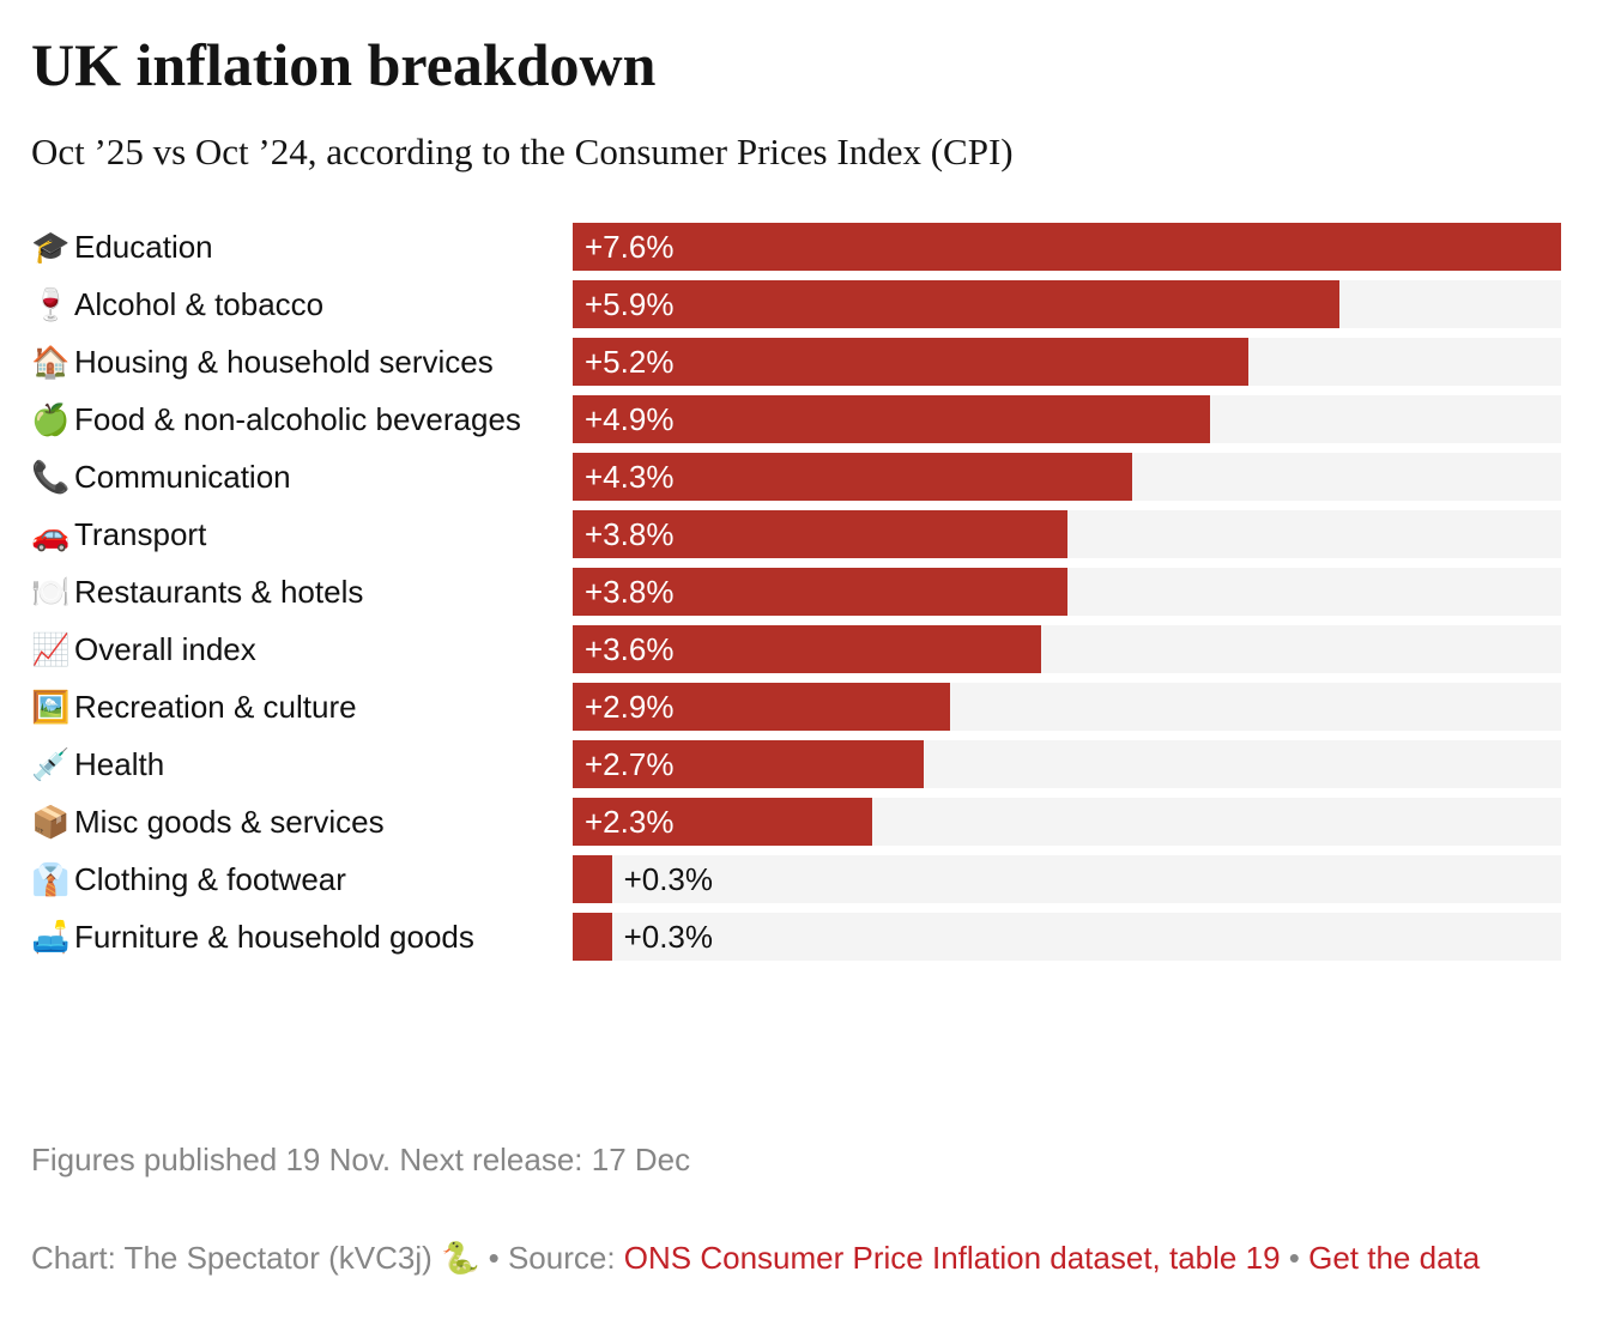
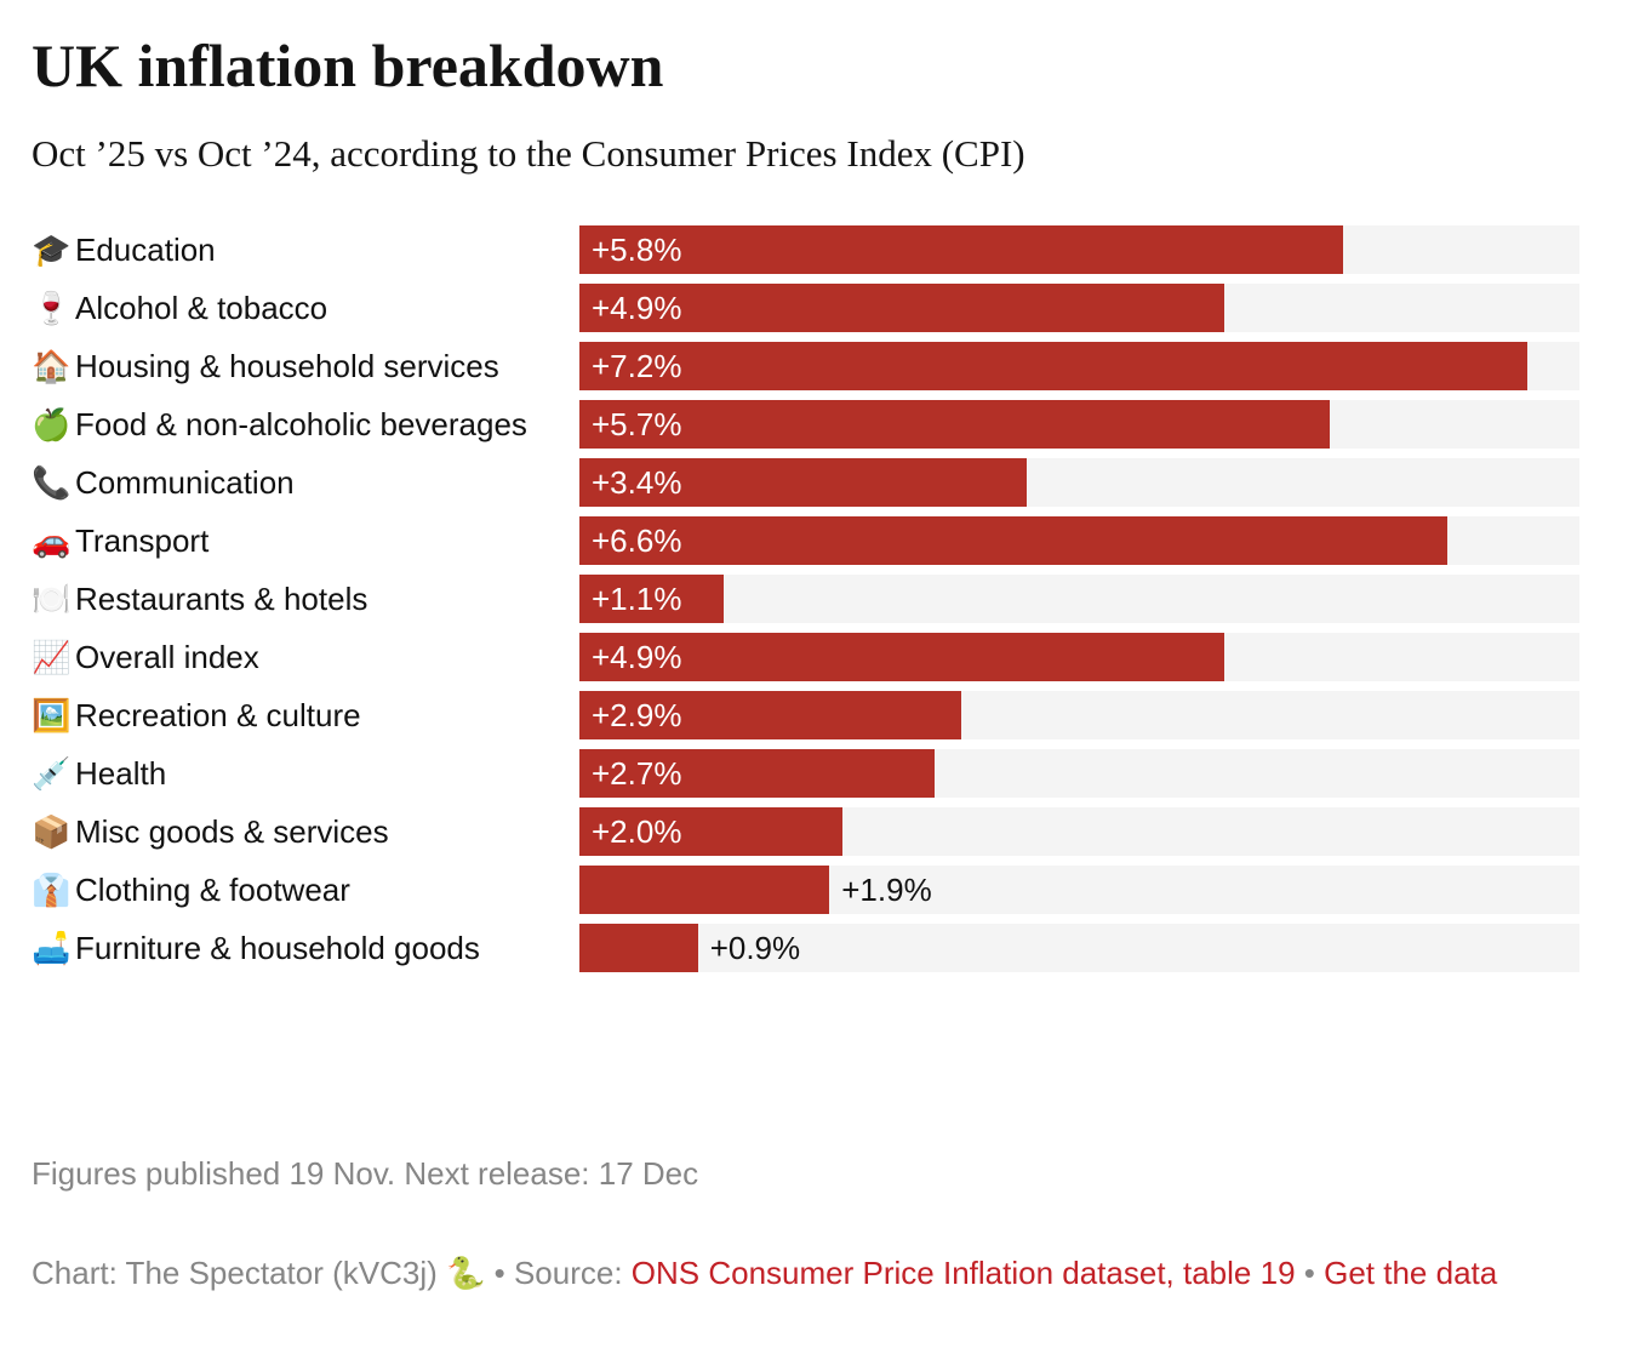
Education: +7.6% -> +5.8%
Alcohol & tobacco: +5.9% -> +4.9%
Housing & household services: +5.2% -> +7.2%
Food & non-alcoholic beverages: +4.9% -> +5.7%
Communication: +4.3% -> +3.4%
Transport: +3.8% -> +6.6%
Restaurants & hotels: +3.8% -> +1.1%
Overall index: +3.6% -> +4.9%
Misc goods & services: +2.3% -> +2.0%
Clothing & footwear: +0.3% -> +1.9%
Furniture & household goods: +0.3% -> +0.9%
